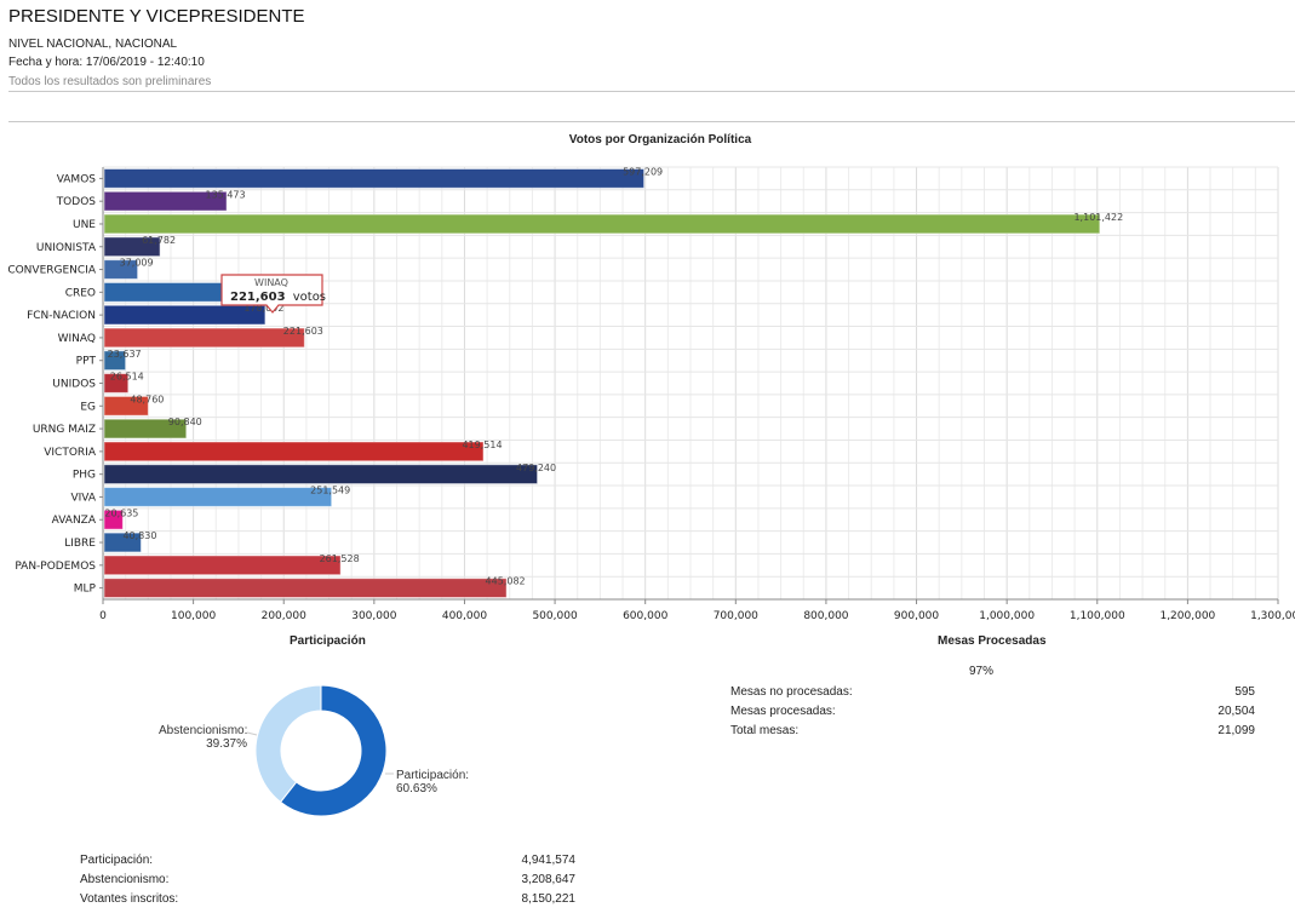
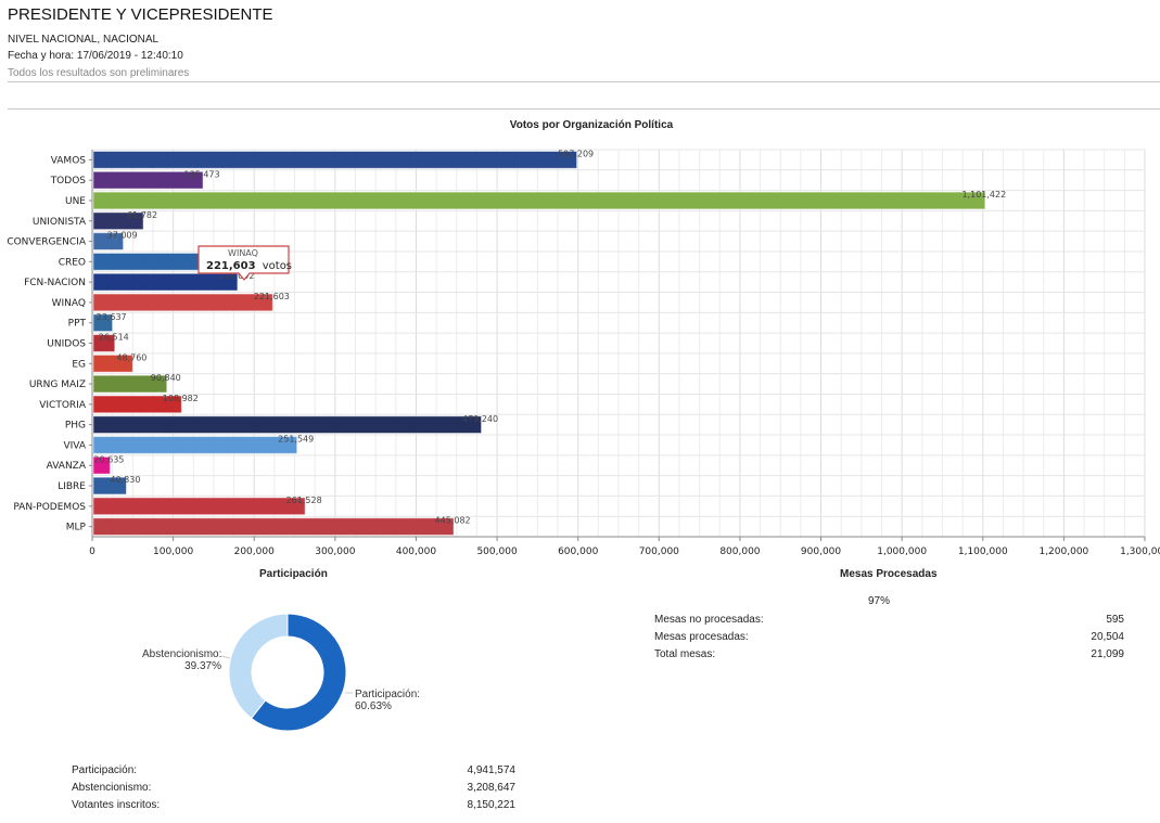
Votos por Organización Política/VICTORIA: 419,514 -> 108,982
